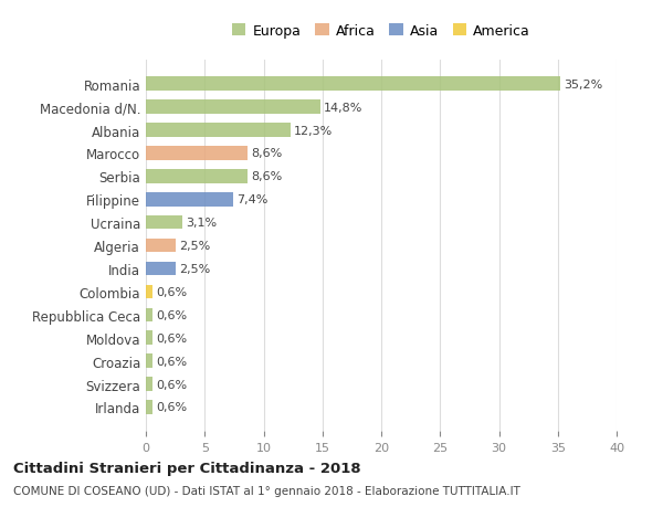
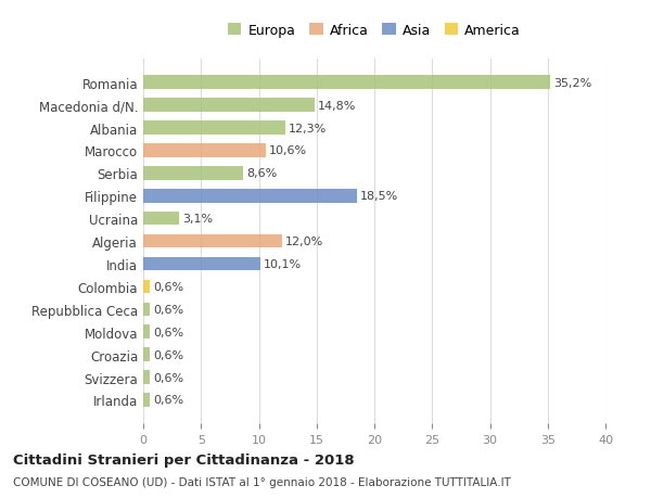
Marocco: 8,6% -> 10,6%
Filippine: 7,4% -> 18,5%
Algeria: 2,5% -> 12,0%
India: 2,5% -> 10,1%
